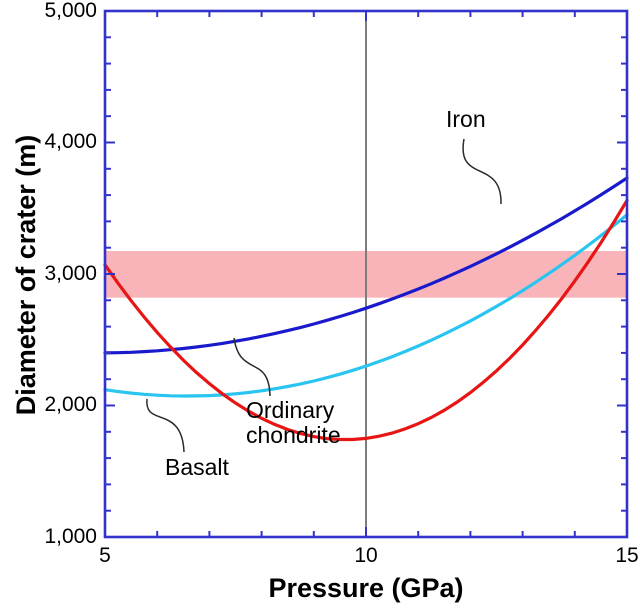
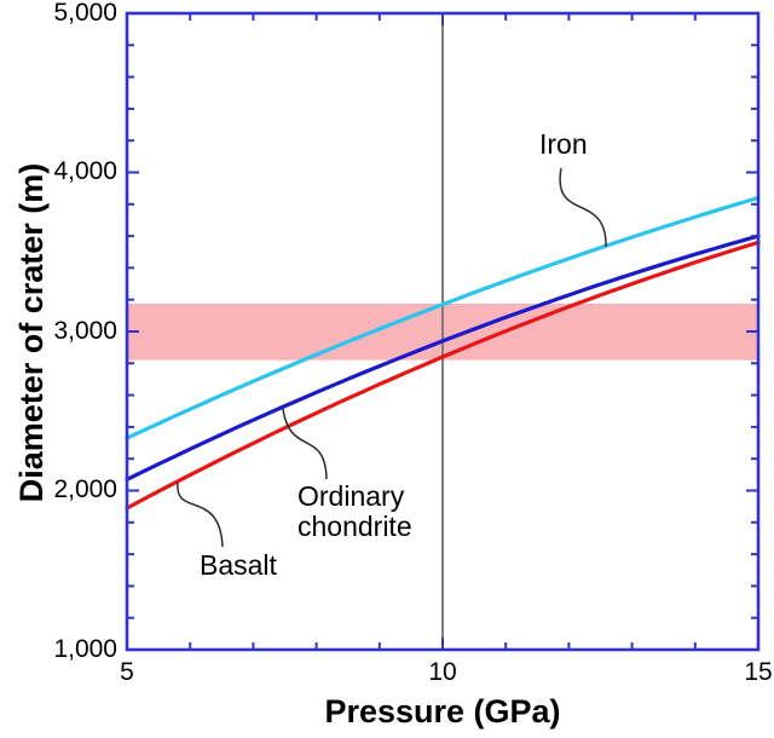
Iron/5: 2120 -> 2330
Ordinary chondrite/5: 2400 -> 2070
Basalt/5: 3070 -> 1890
Iron/10: 2300 -> 3170
Ordinary chondrite/10: 2740 -> 2940
Basalt/10: 1750 -> 2840
Iron/15: 3450 -> 3840
Ordinary chondrite/15: 3730 -> 3600
